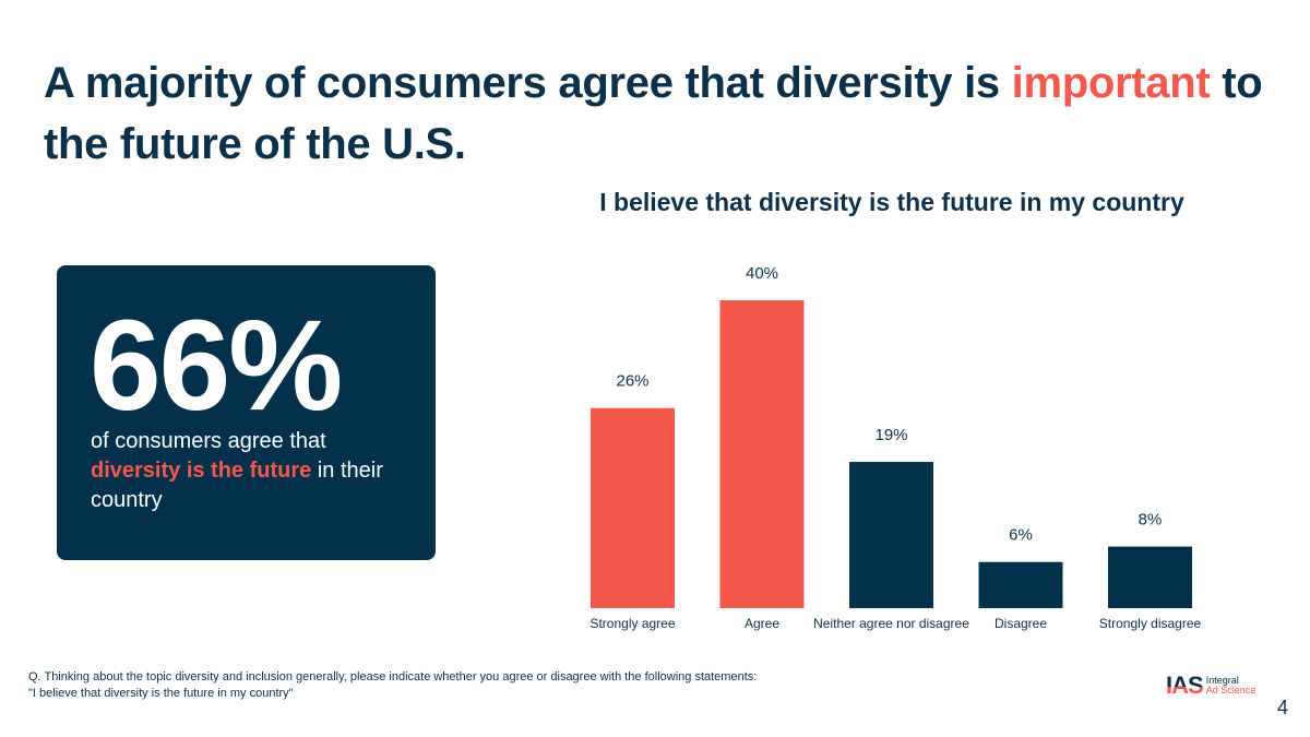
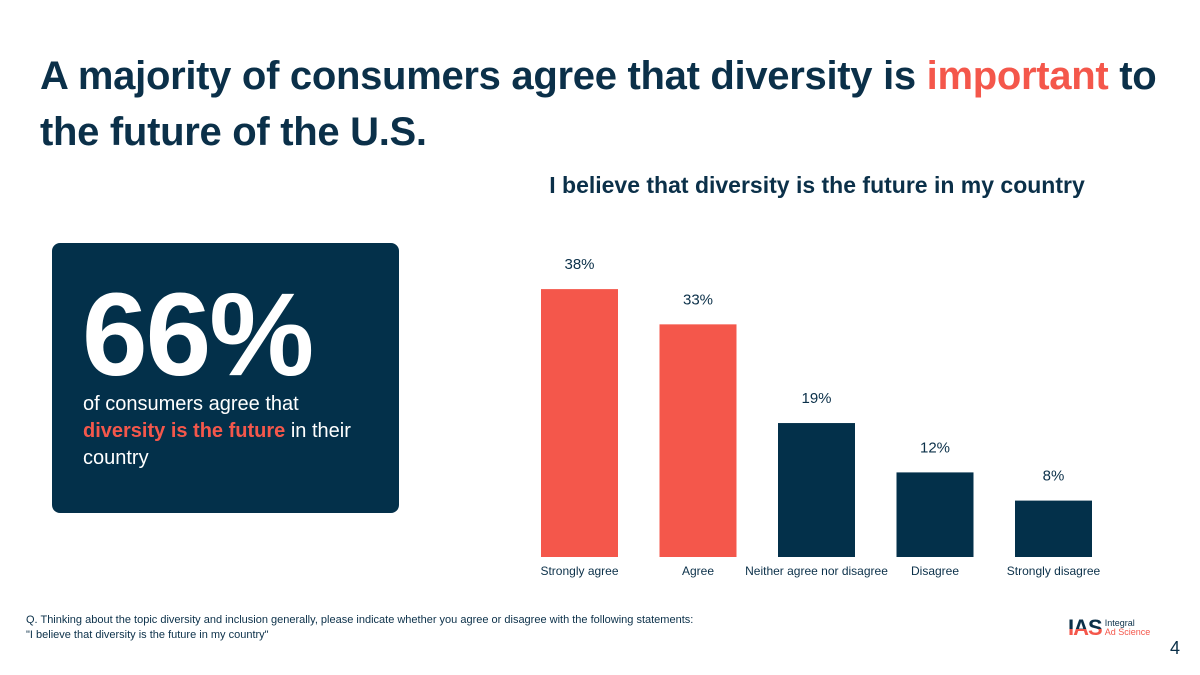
Strongly agree: 26% -> 38%
Agree: 40% -> 33%
Disagree: 6% -> 12%
